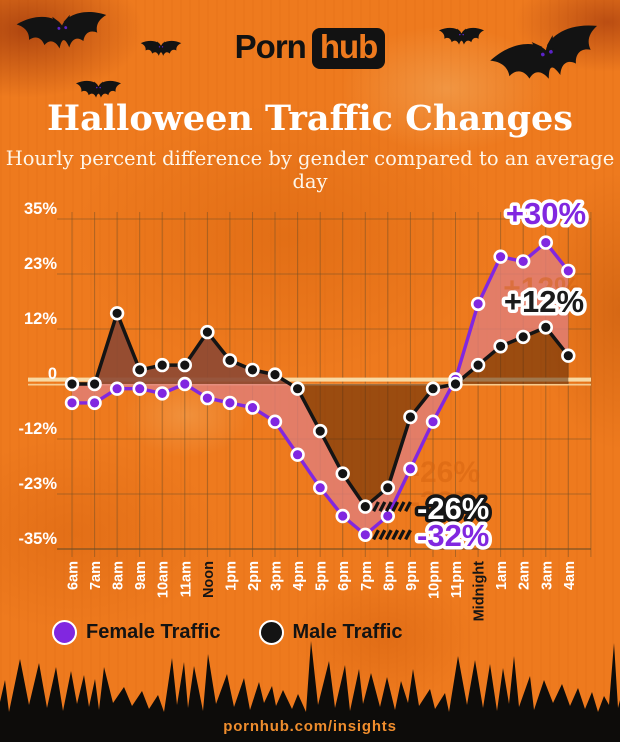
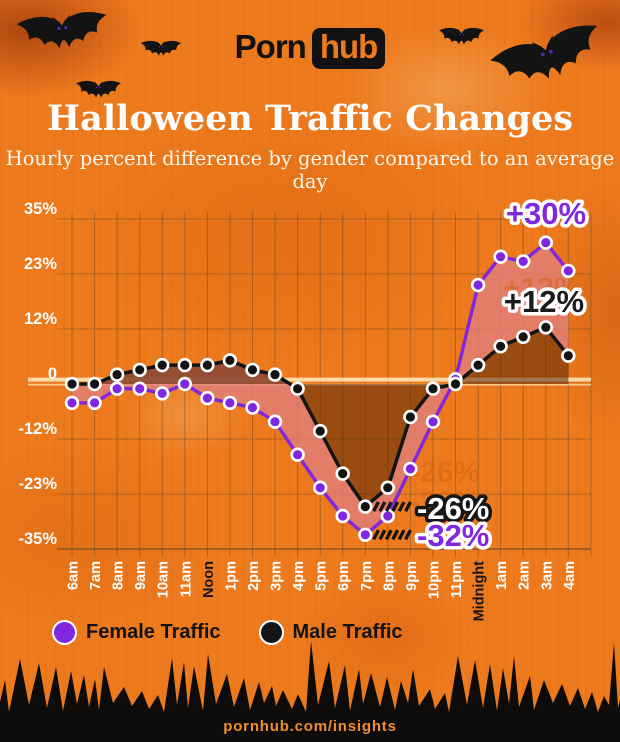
Male Traffic/8am: 15% -> 2%
Male Traffic/Noon: 11% -> 4%
Female Traffic/Midnight: 17% -> 21%
